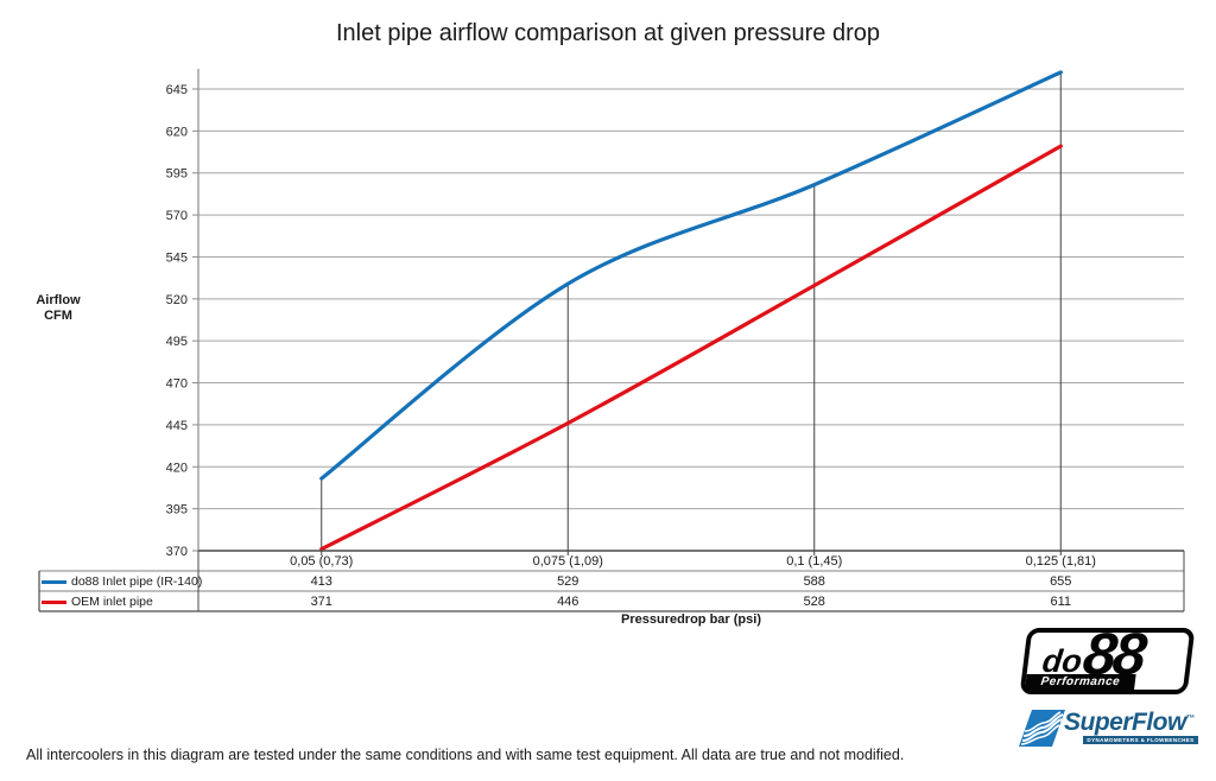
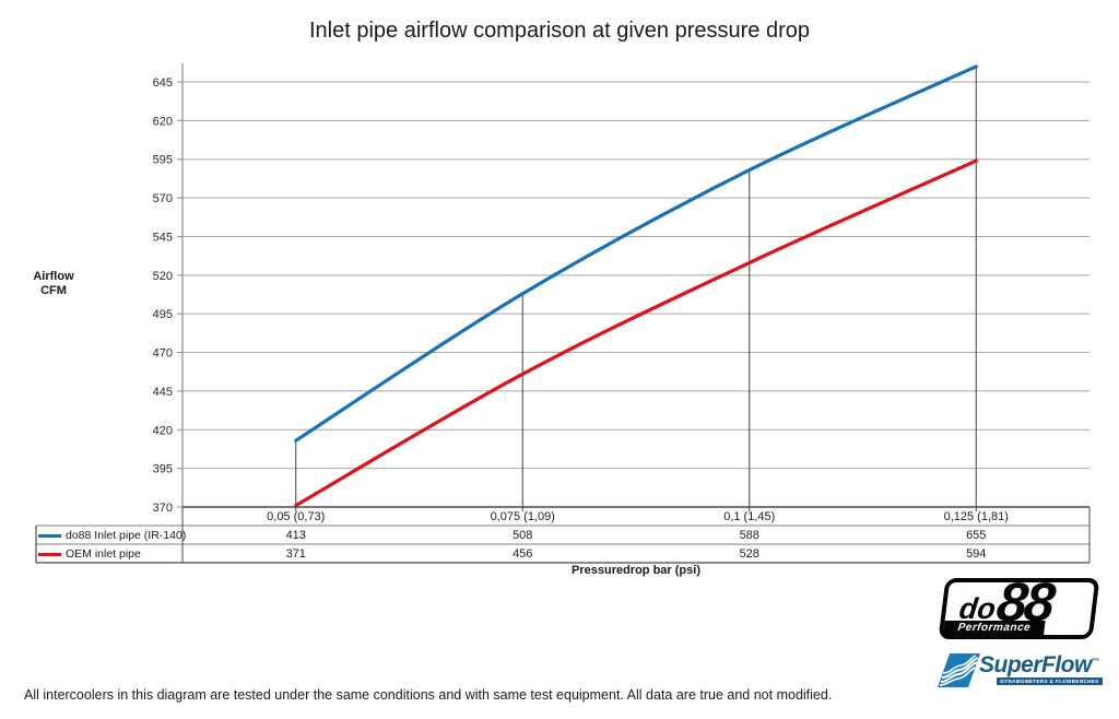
do88 Inlet pipe (IR-140)/0,075 (1,09): 529 -> 508
OEM inlet pipe/0,075 (1,09): 446 -> 456
OEM inlet pipe/0,125 (1,81): 611 -> 594
